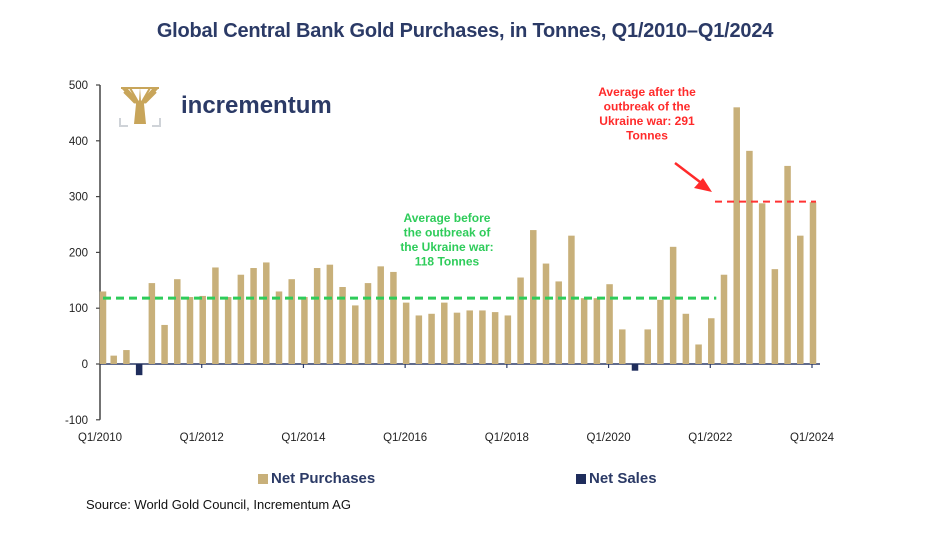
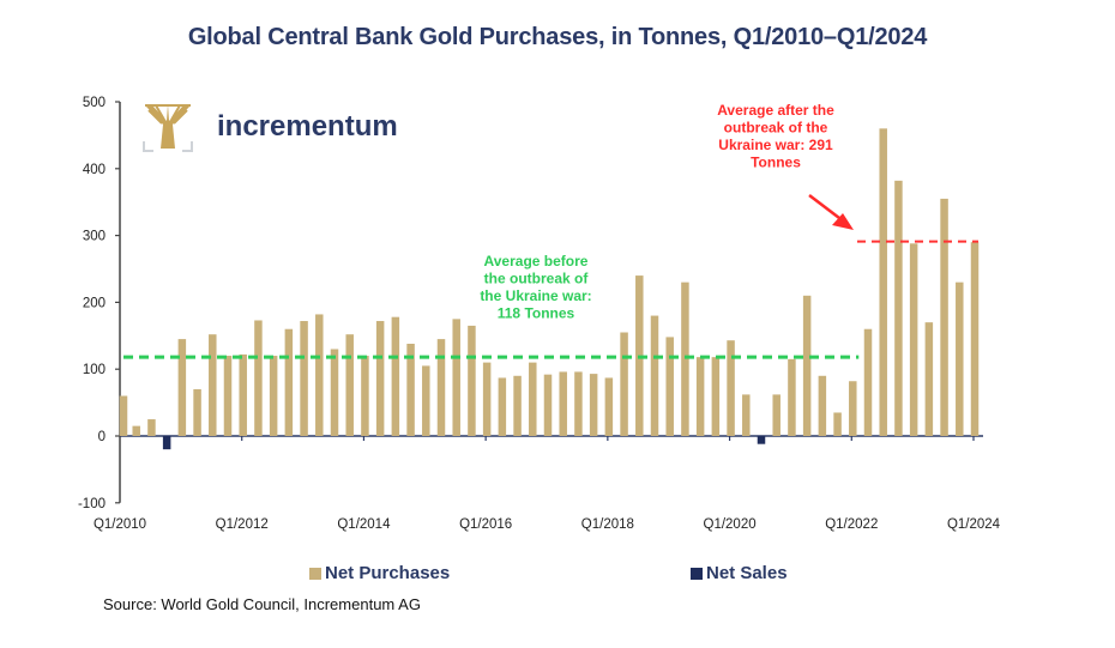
Net Purchases/Q1/2010: 130 -> 60
